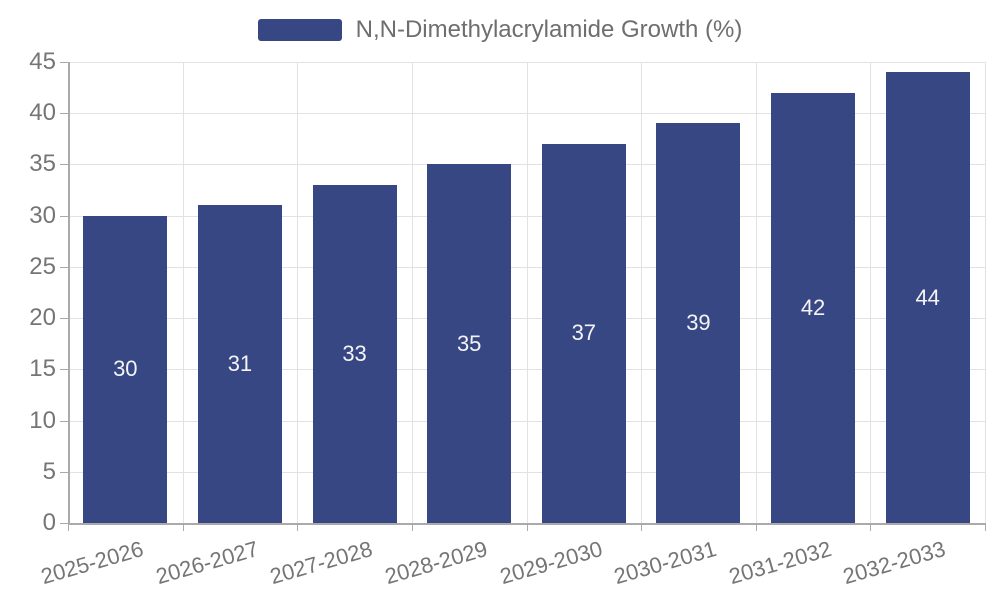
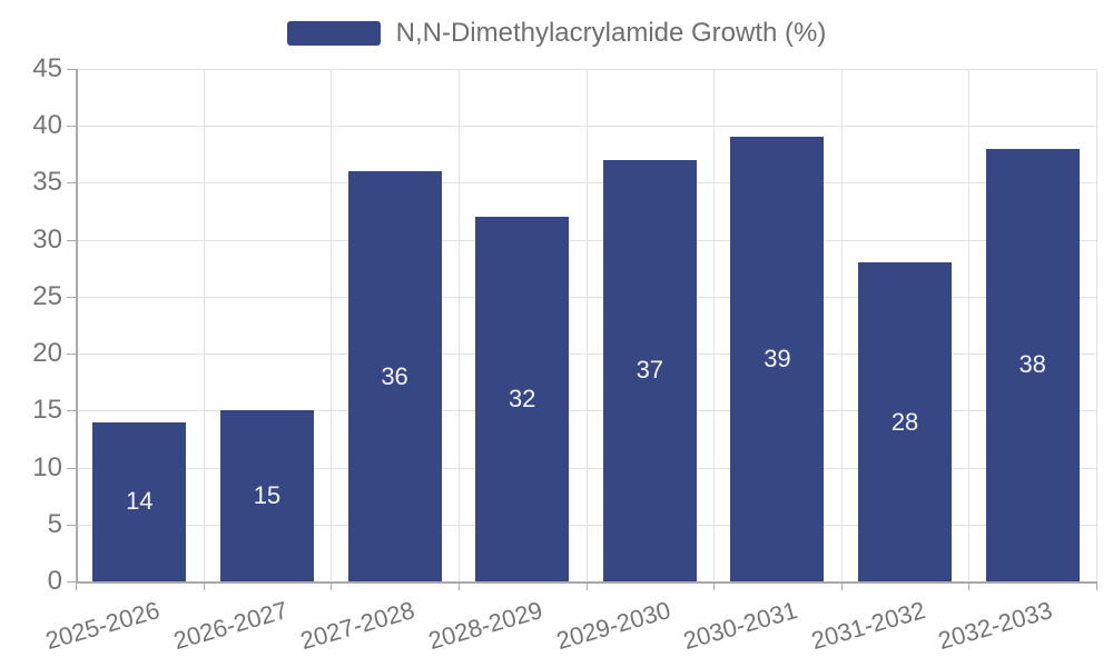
2025-2026: 30 -> 14
2026-2027: 31 -> 15
2027-2028: 33 -> 36
2028-2029: 35 -> 32
2031-2032: 42 -> 28
2032-2033: 44 -> 38
